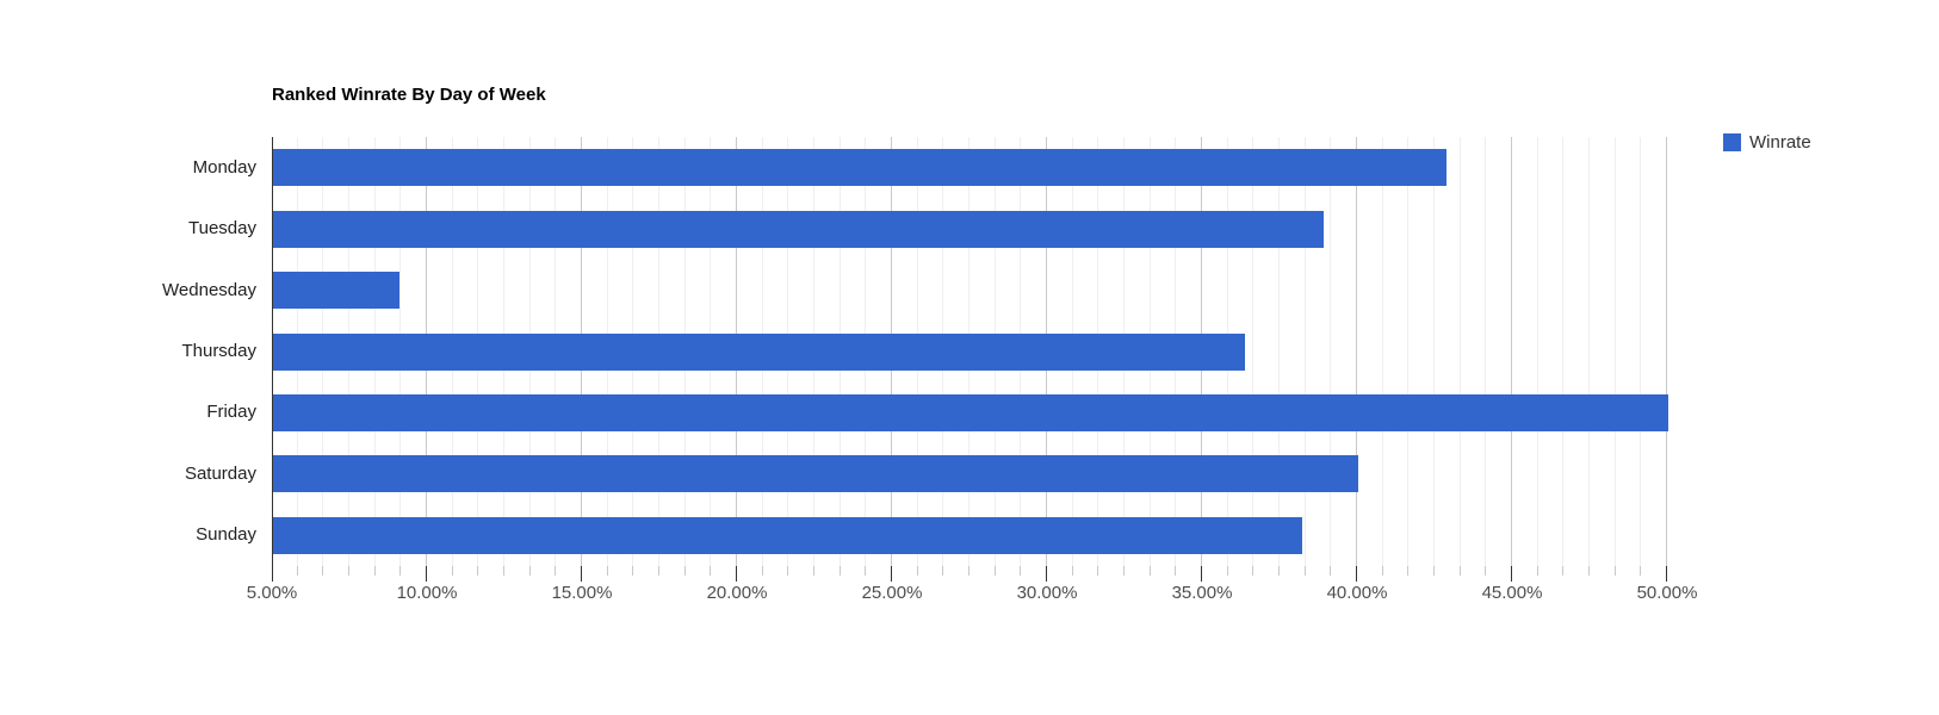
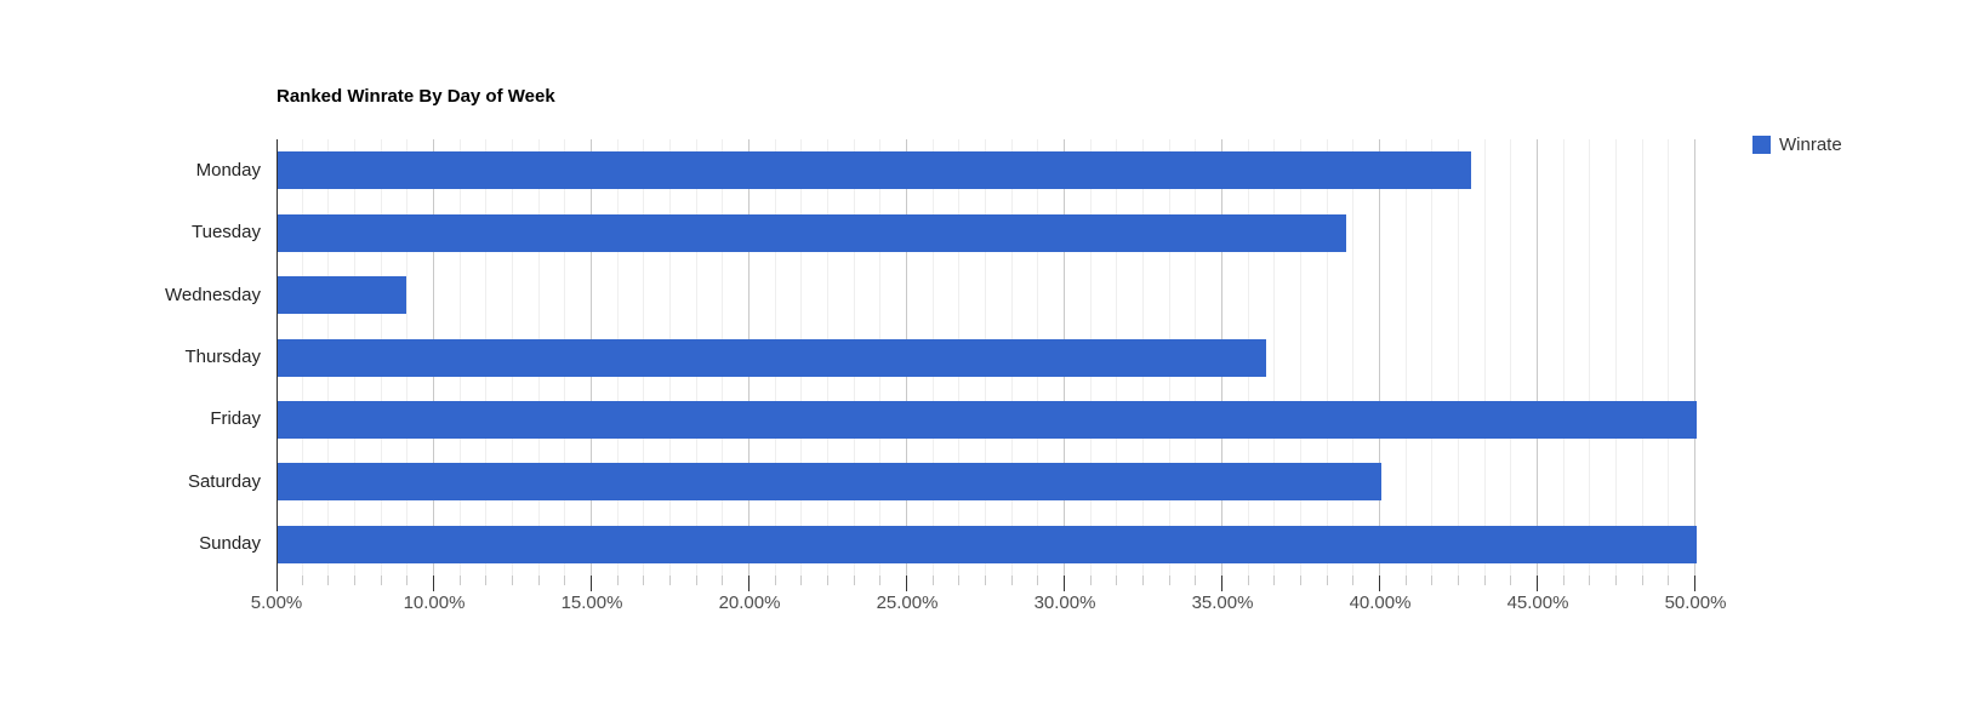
Sunday: 38.2% -> 50.0%
